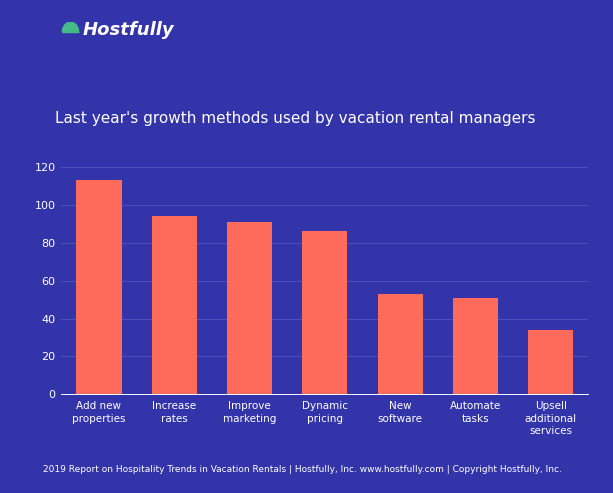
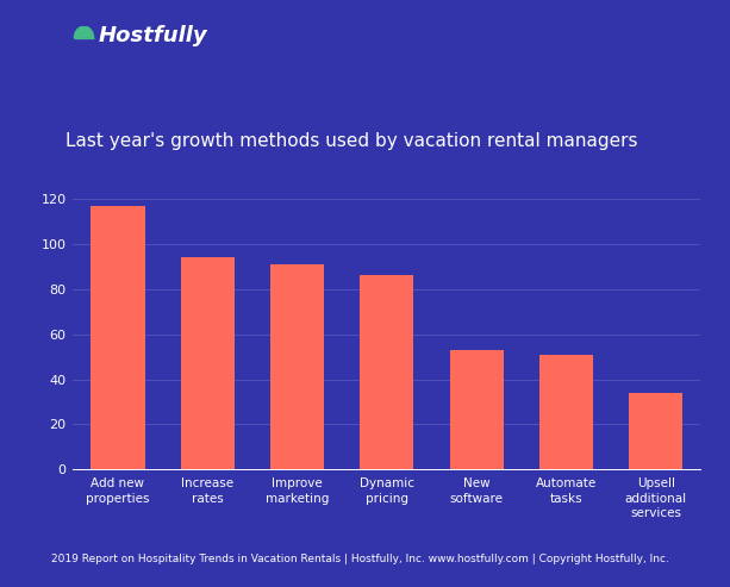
Add new properties: 113 -> 117
